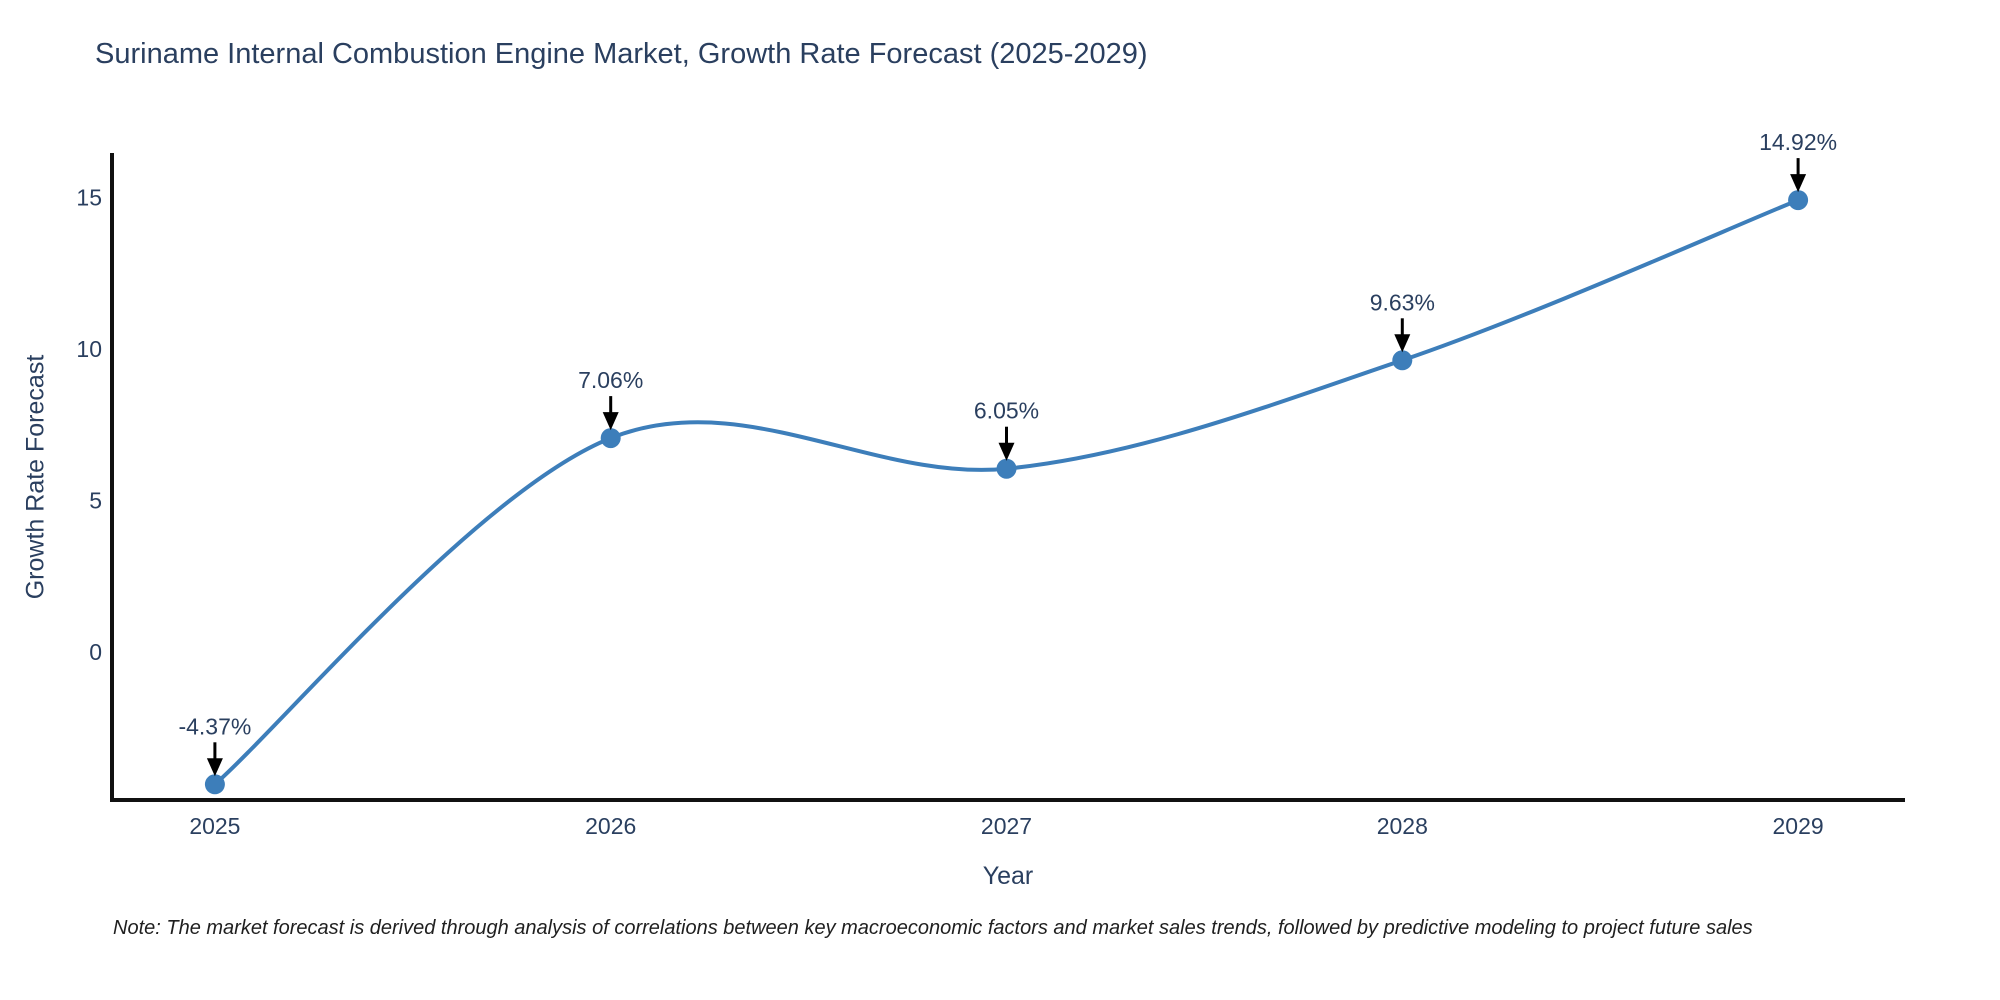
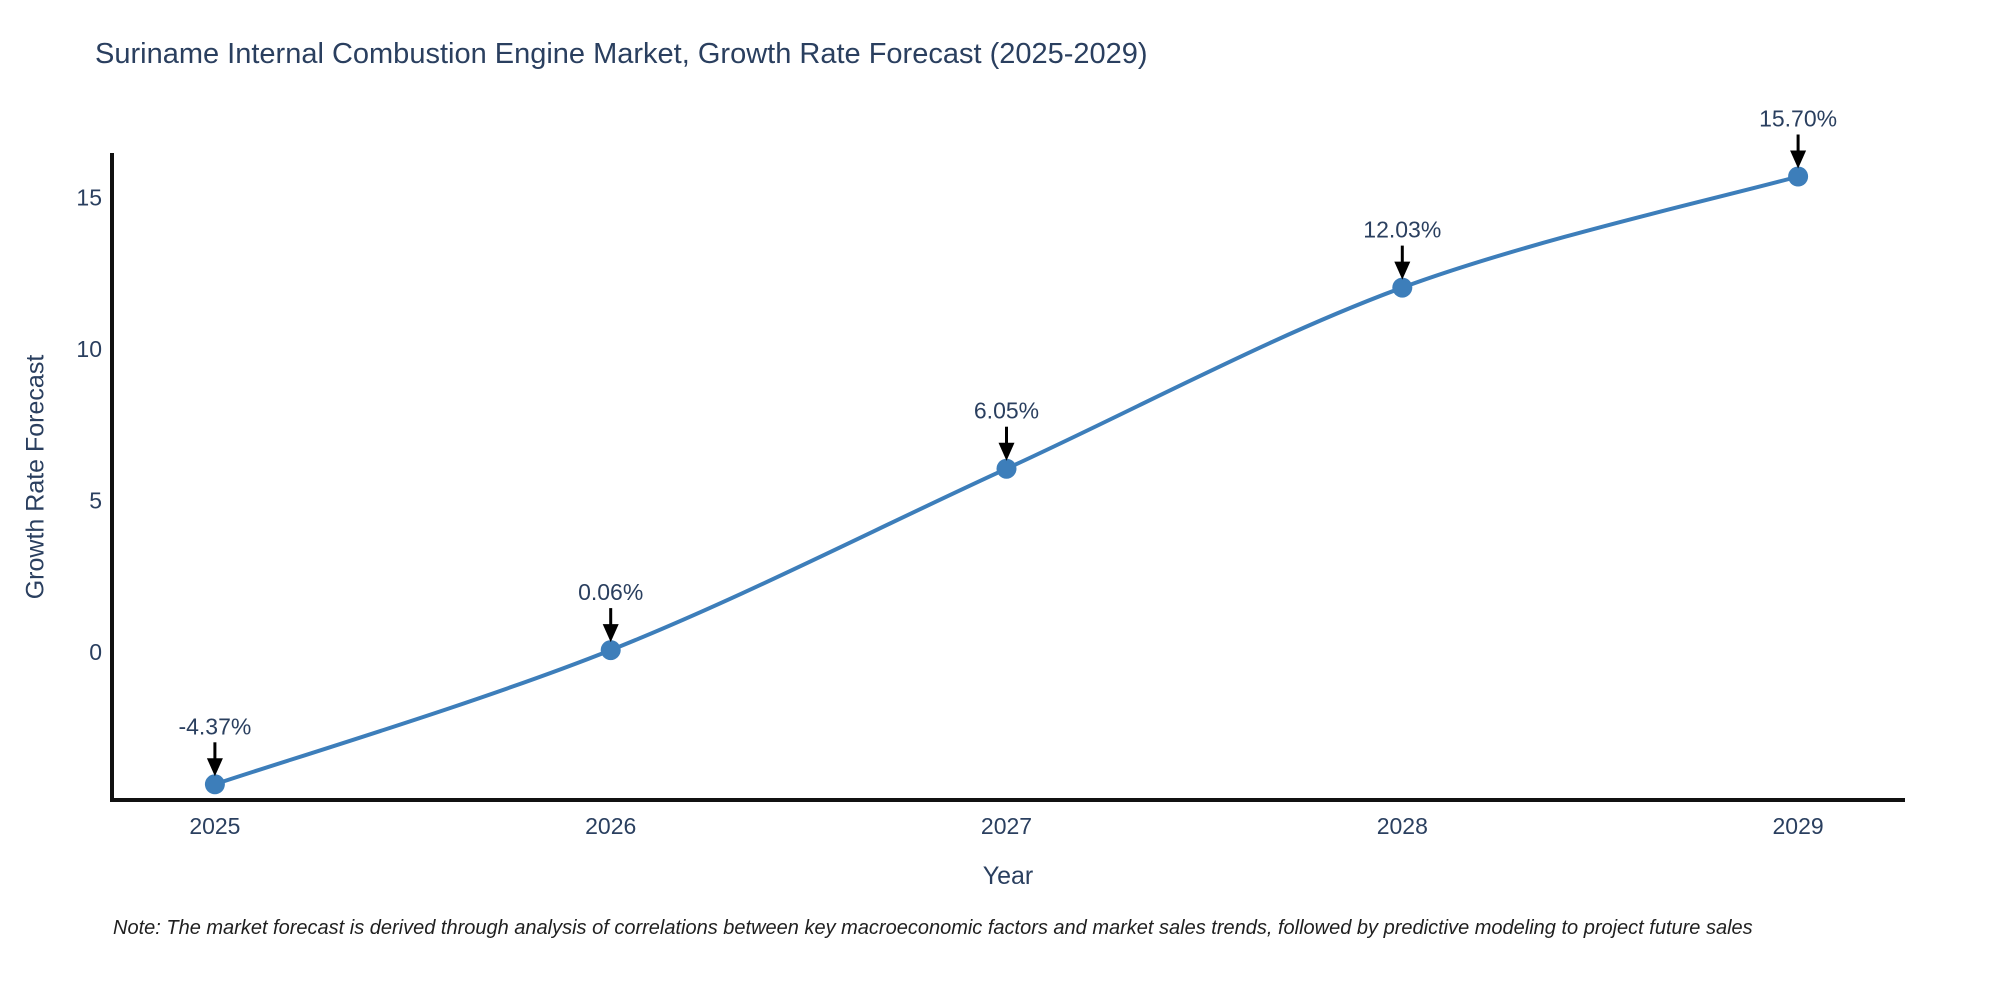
2026: 7.06% -> 0.06%
2028: 9.63% -> 12.03%
2029: 14.92% -> 15.70%
